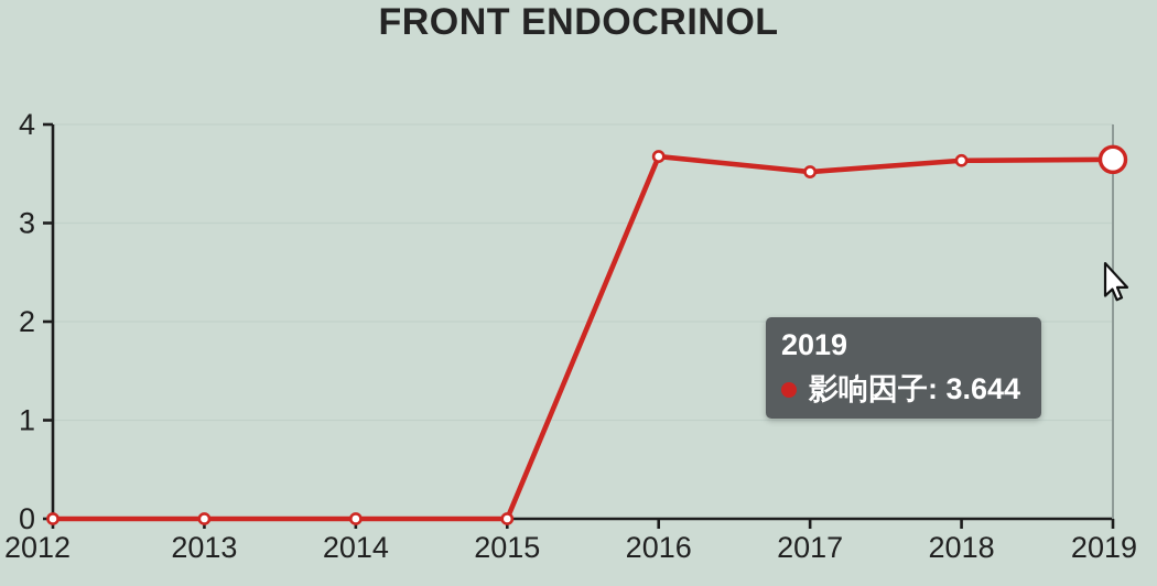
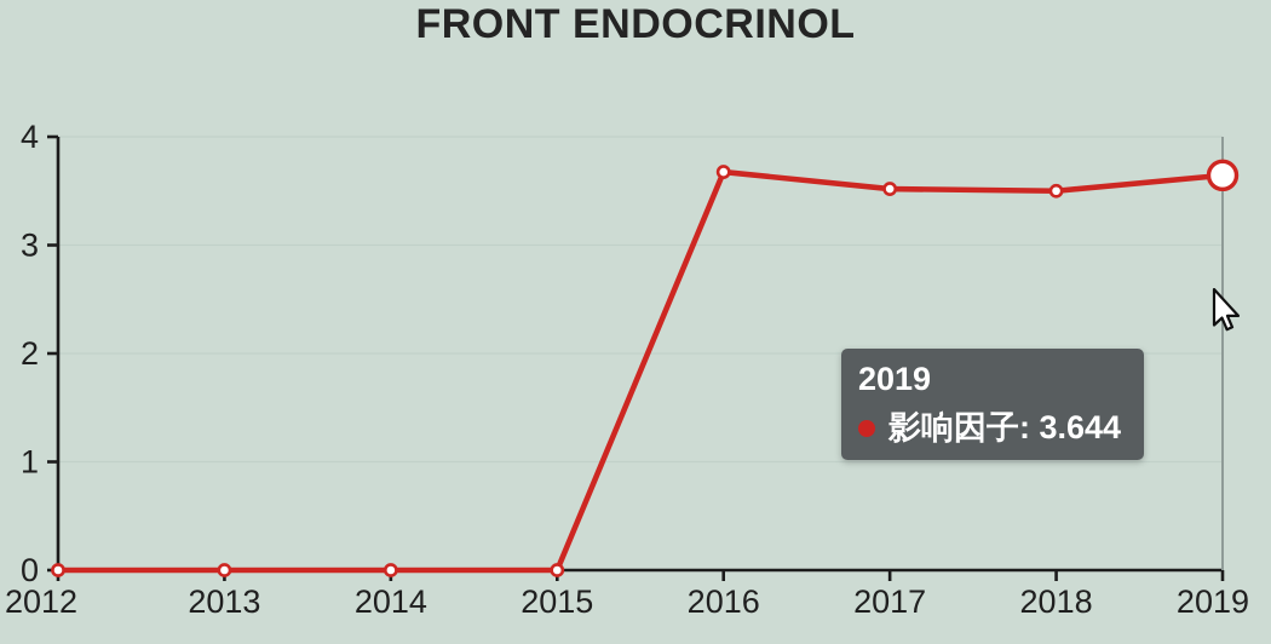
2018: 3.6 -> 3.5
